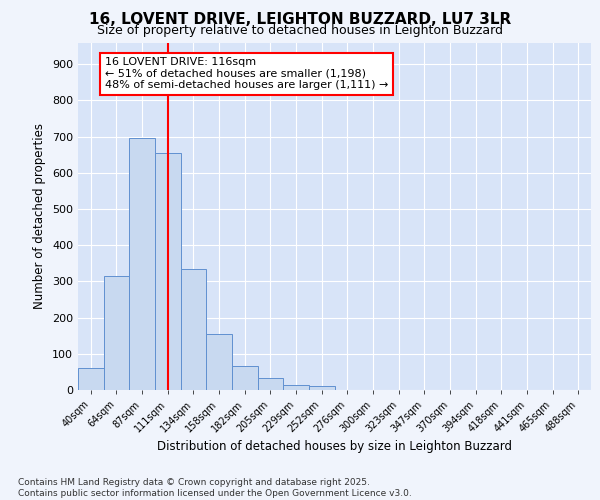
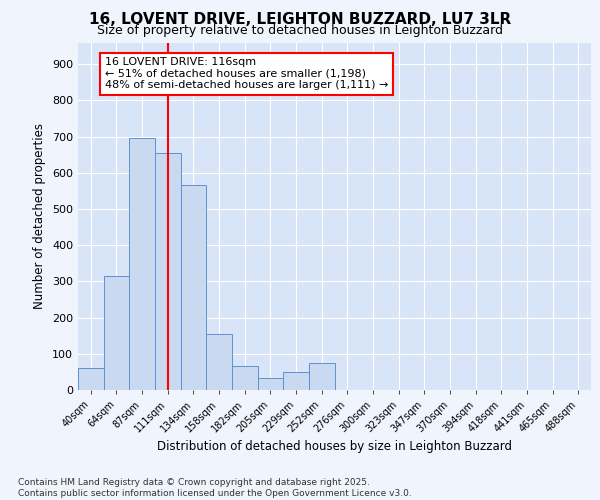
134sqm: 335 -> 565
229sqm: 15 -> 50
252sqm: 10 -> 75
